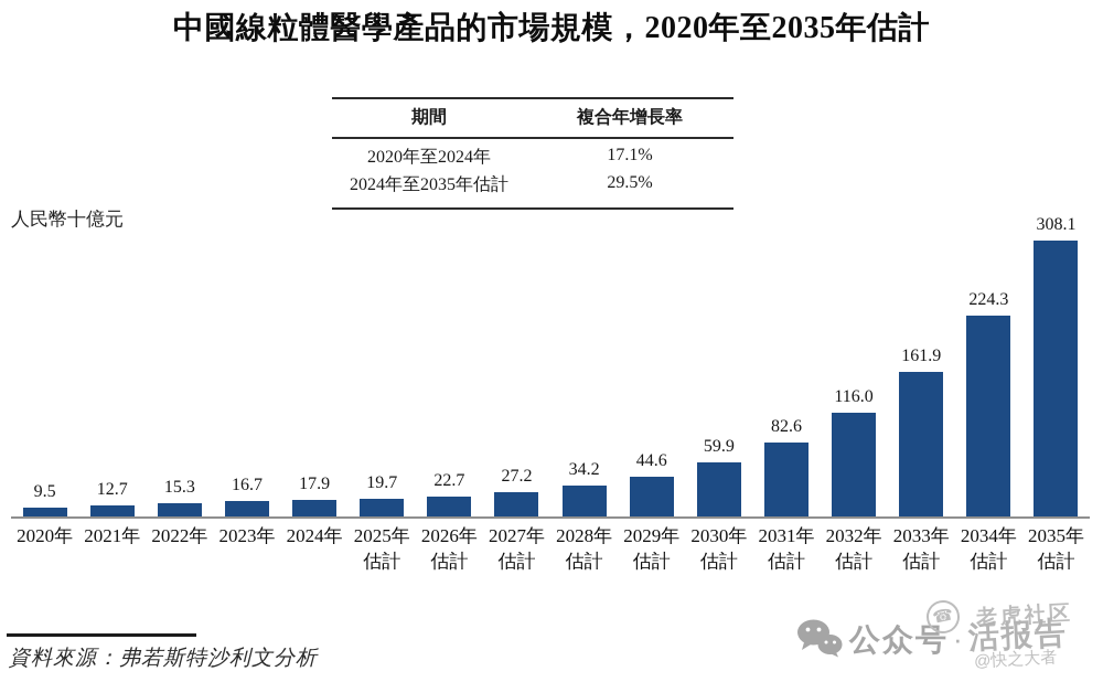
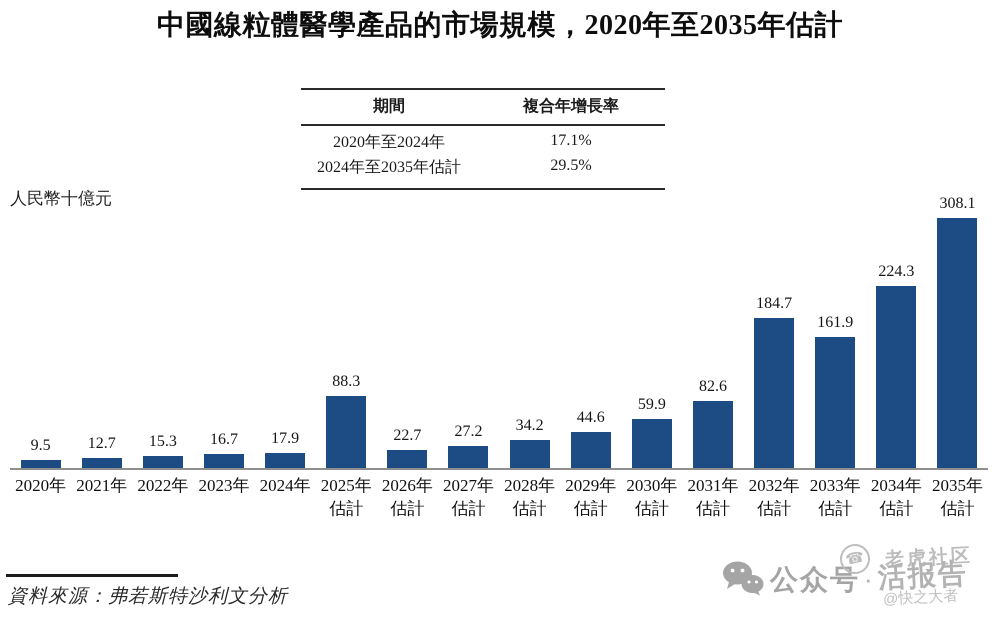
2025年估計: 19.7 -> 88.3
2032年估計: 116.0 -> 184.7
